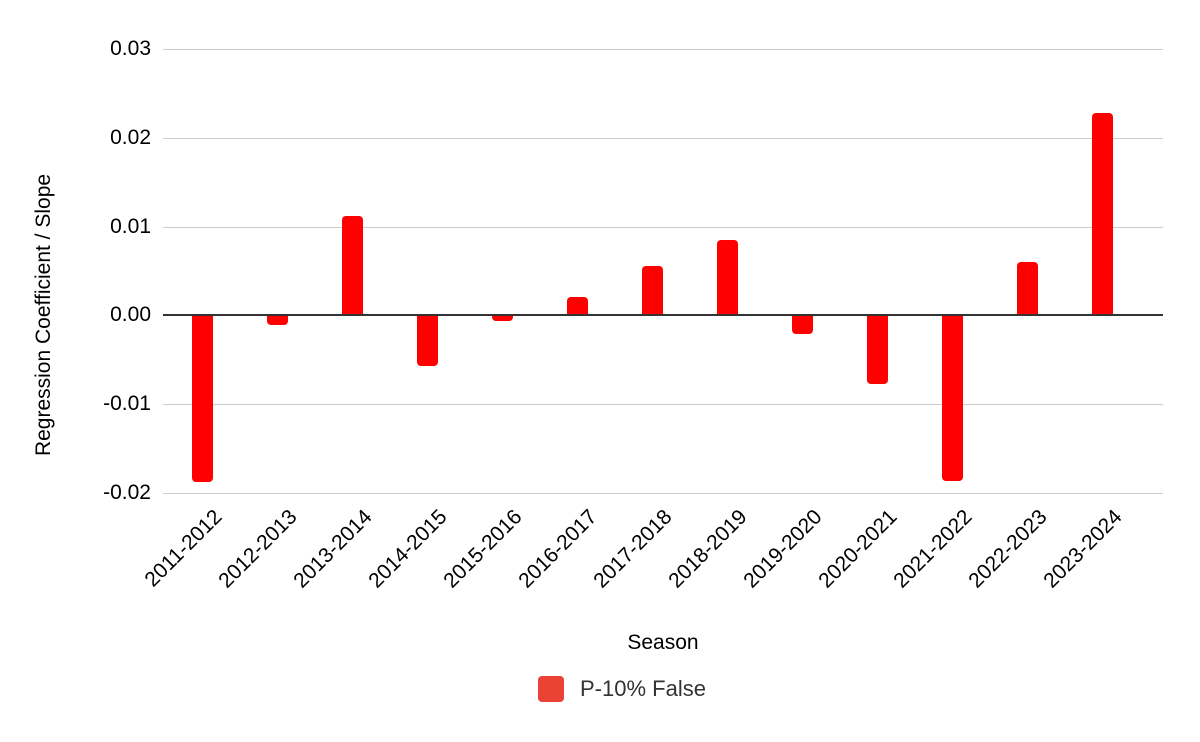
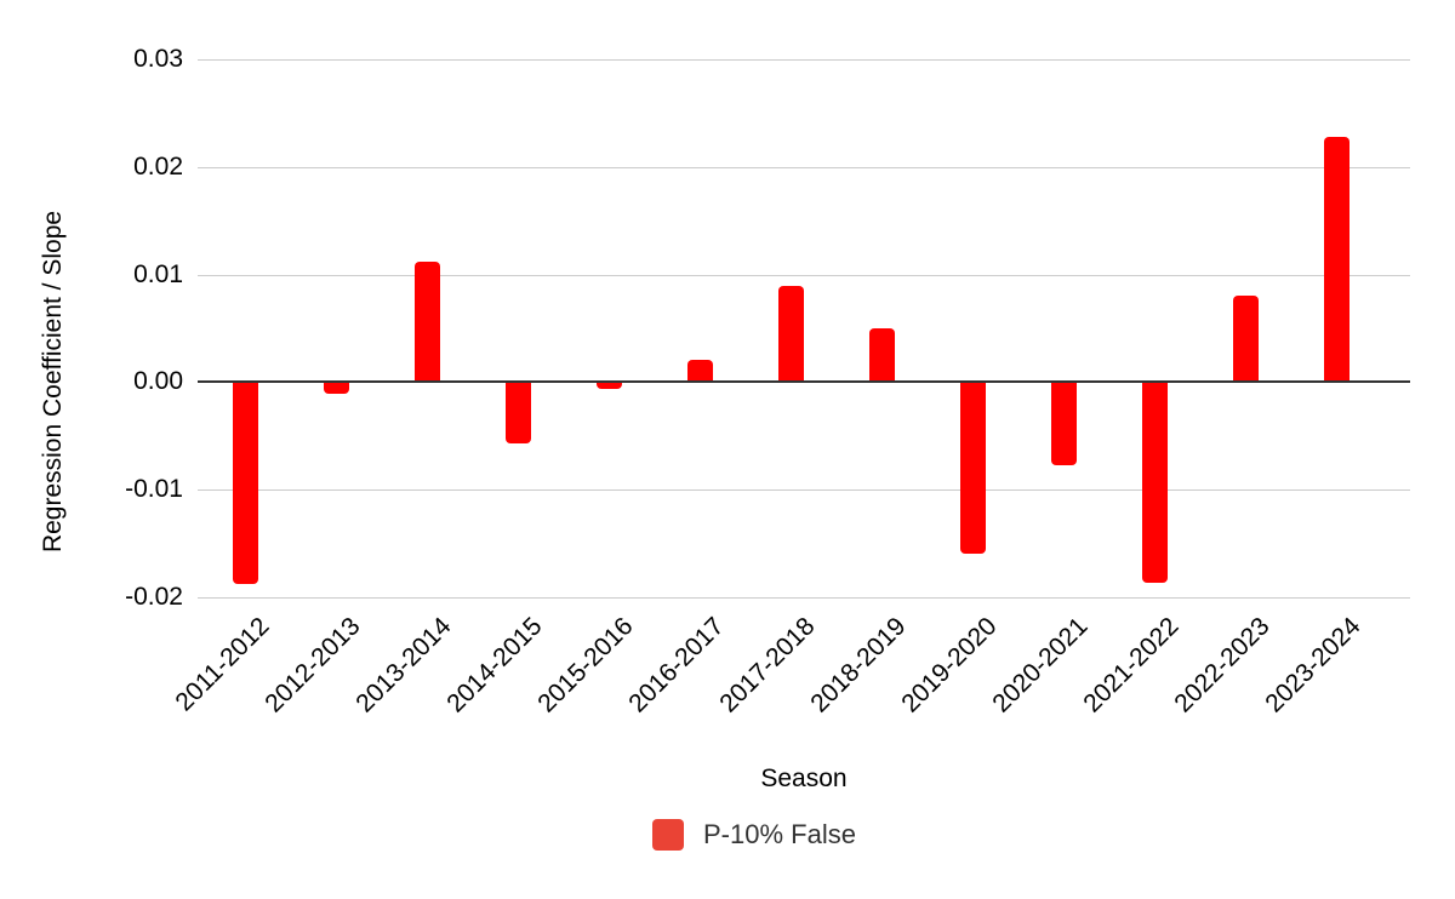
2017-2018: 0.006 -> 0.009
2018-2019: 0.009 -> 0.005
2019-2020: -0.002 -> -0.016
2022-2023: 0.006 -> 0.008
